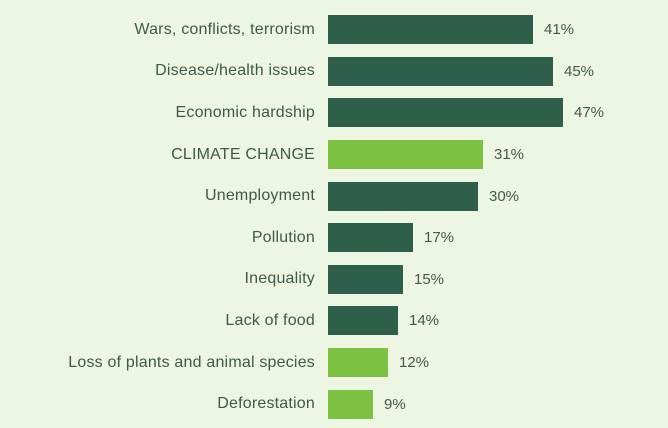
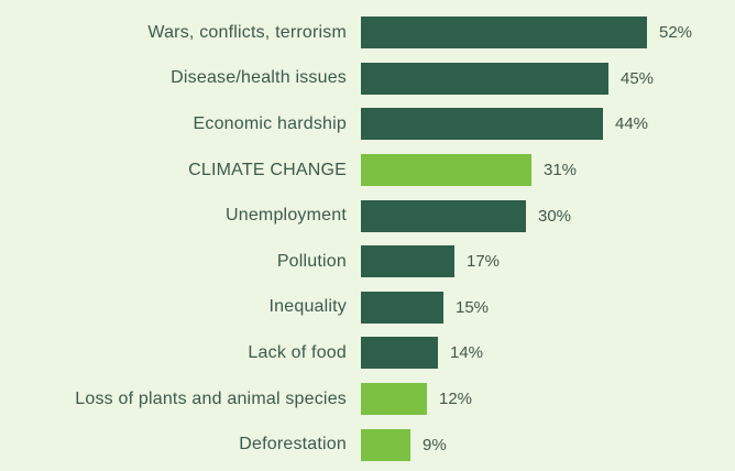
Wars, conflicts, terrorism: 41% -> 52%
Economic hardship: 47% -> 44%
